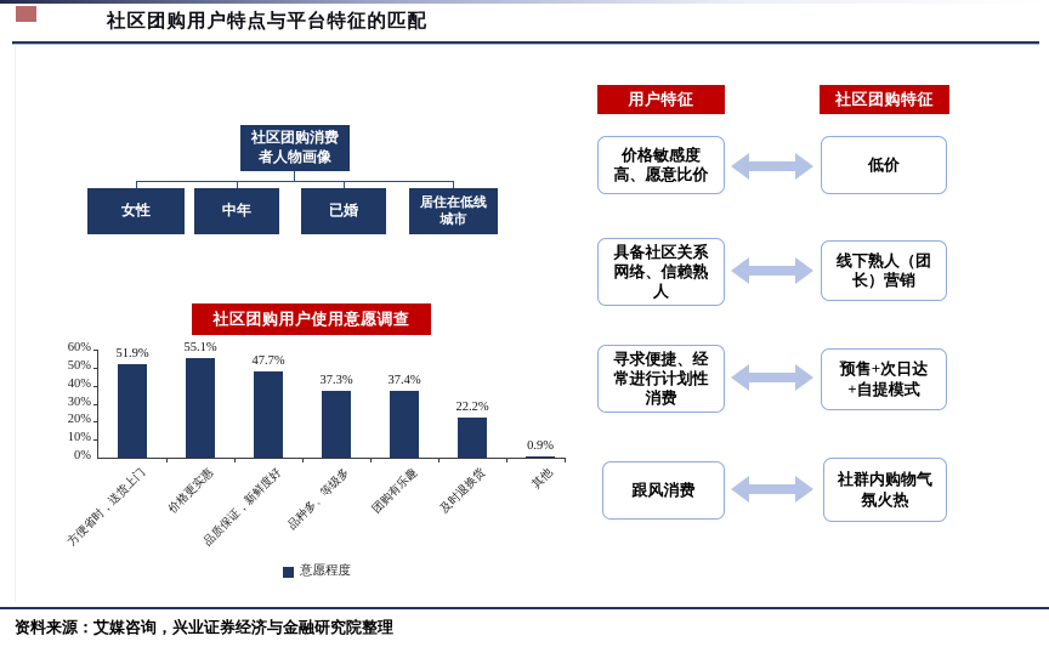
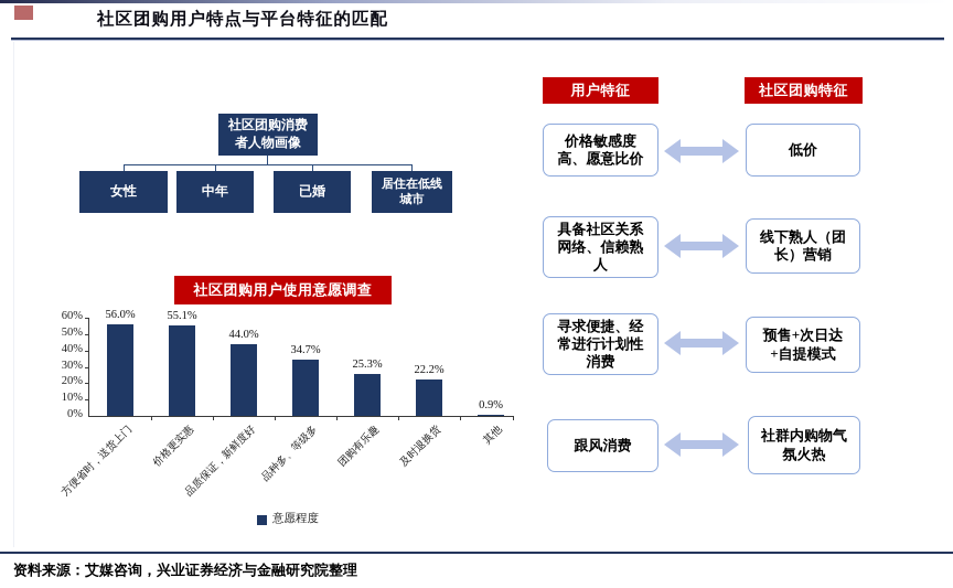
方便省时，送货上门: 51.9% -> 56.0%
品质保证，新鲜度好: 47.7% -> 44.0%
品种多、等级多: 37.3% -> 34.7%
团购有乐趣: 37.4% -> 25.3%
